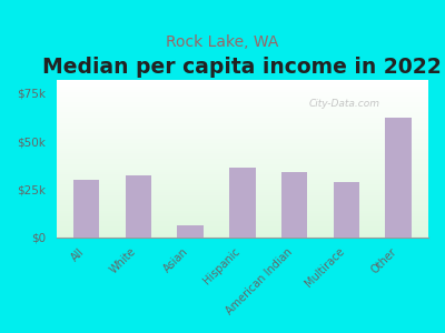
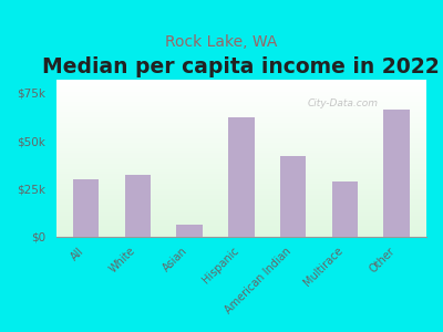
Hispanic: $36k -> $62k
American Indian: $34k -> $42k
Other: $62k -> $66k
